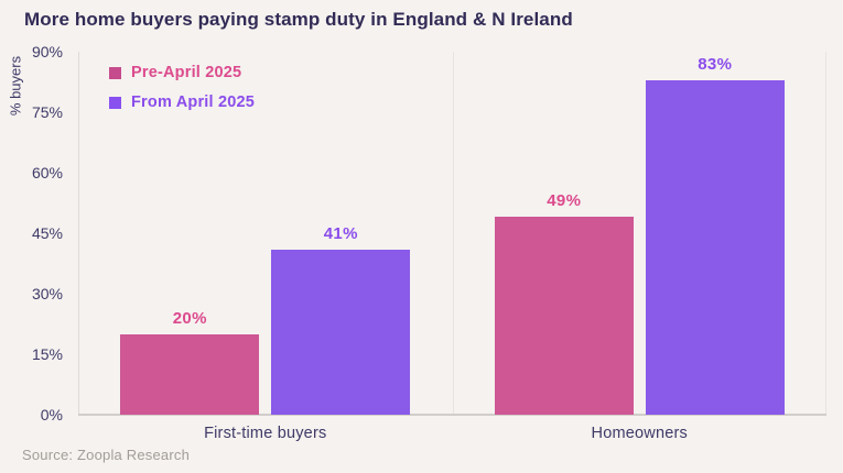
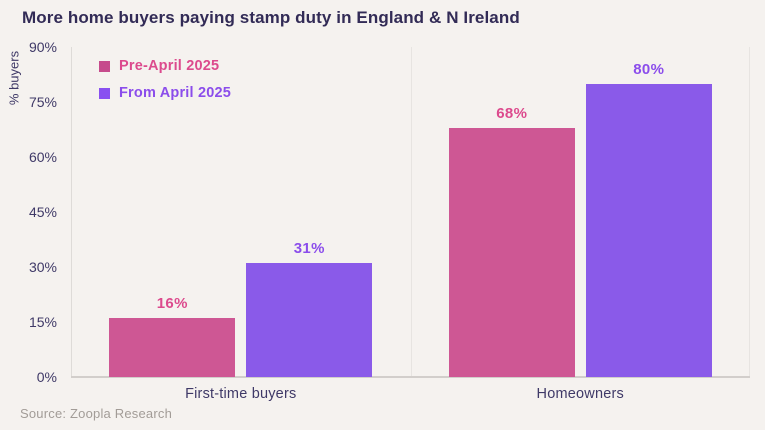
Pre-April 2025/First-time buyers: 20% -> 16%
From April 2025/First-time buyers: 41% -> 31%
Pre-April 2025/Homeowners: 49% -> 68%
From April 2025/Homeowners: 83% -> 80%
